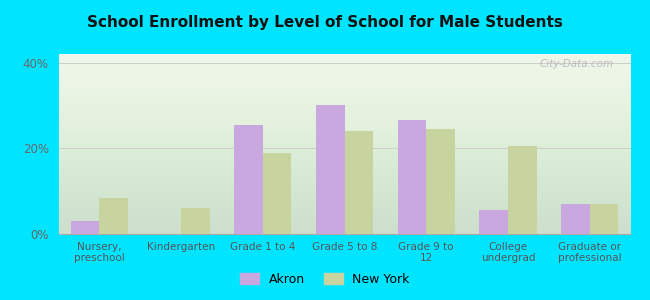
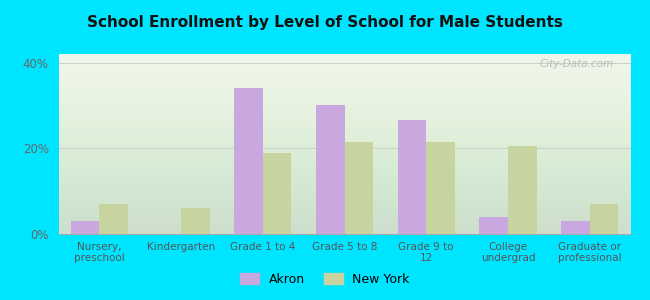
New York/Nursery, preschool: 8.5% -> 7.0%
Akron/Grade 1 to 4: 25.5% -> 34.0%
New York/Grade 5 to 8: 24.0% -> 21.5%
New York/Grade 9 to 12: 24.5% -> 21.5%
Akron/College undergrad: 5.5% -> 4.0%
Akron/Graduate or professional: 7.0% -> 3.0%
